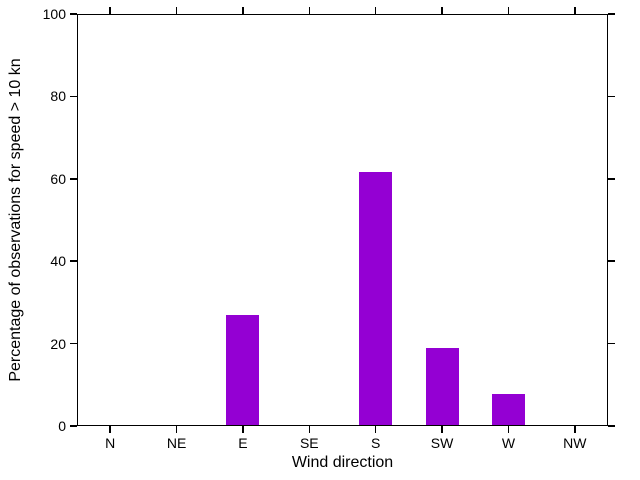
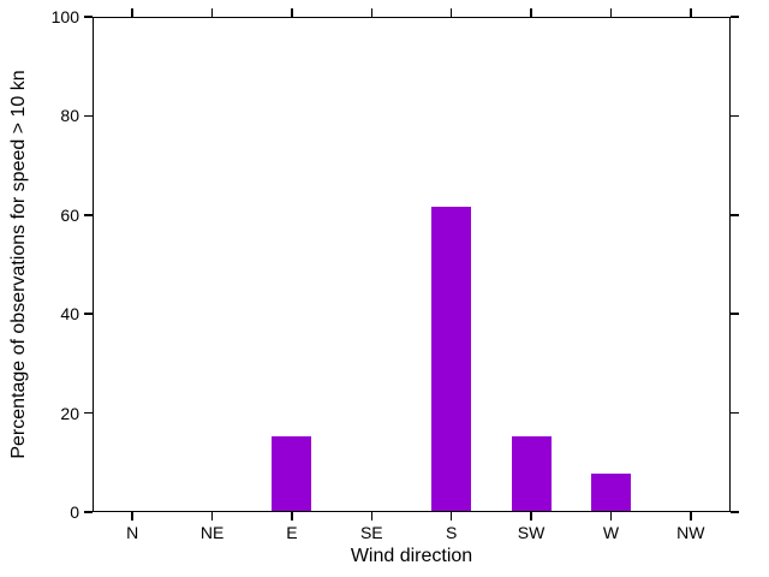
E: 27 -> 15
SW: 19 -> 15
